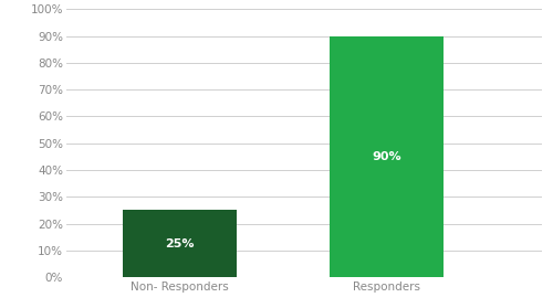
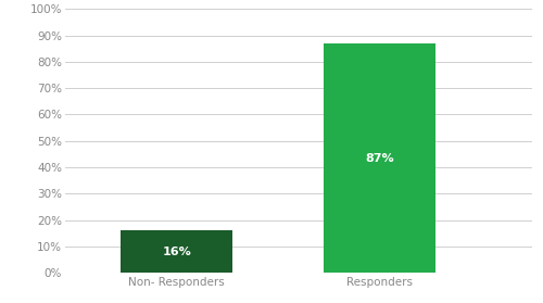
Non- Responders: 25% -> 16%
Responders: 90% -> 87%
